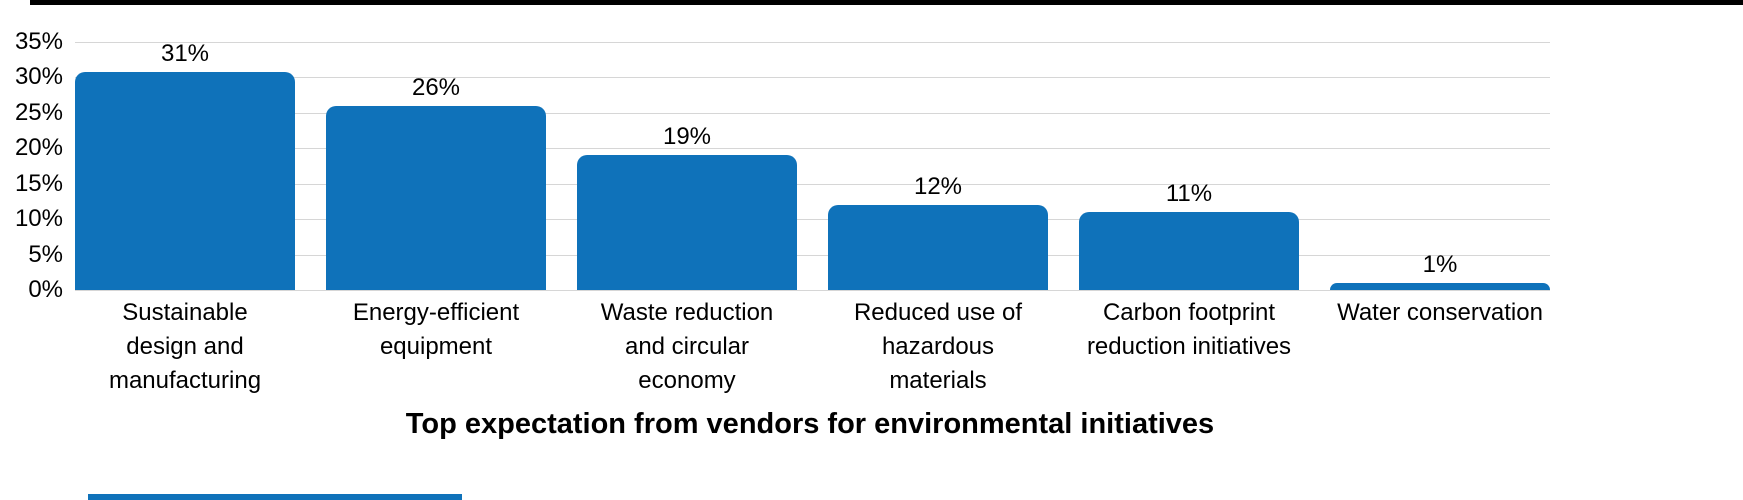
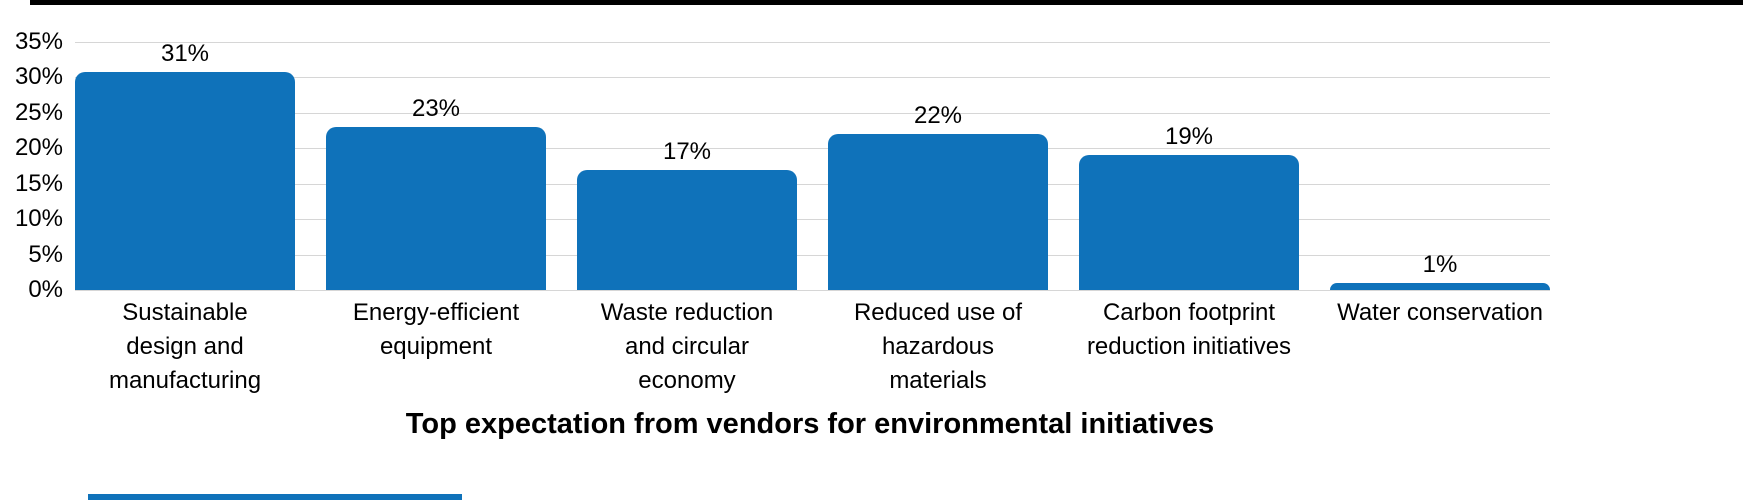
Energy-efficient equipment: 26% -> 23%
Waste reduction and circular economy: 19% -> 17%
Reduced use of hazardous materials: 12% -> 22%
Carbon footprint reduction initiatives: 11% -> 19%
